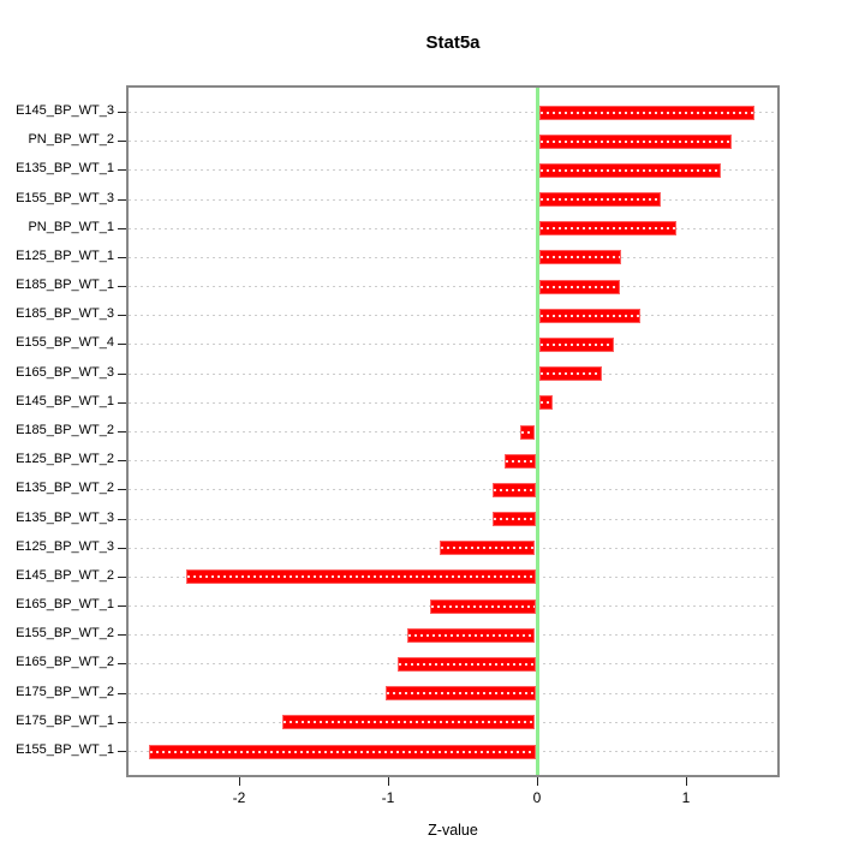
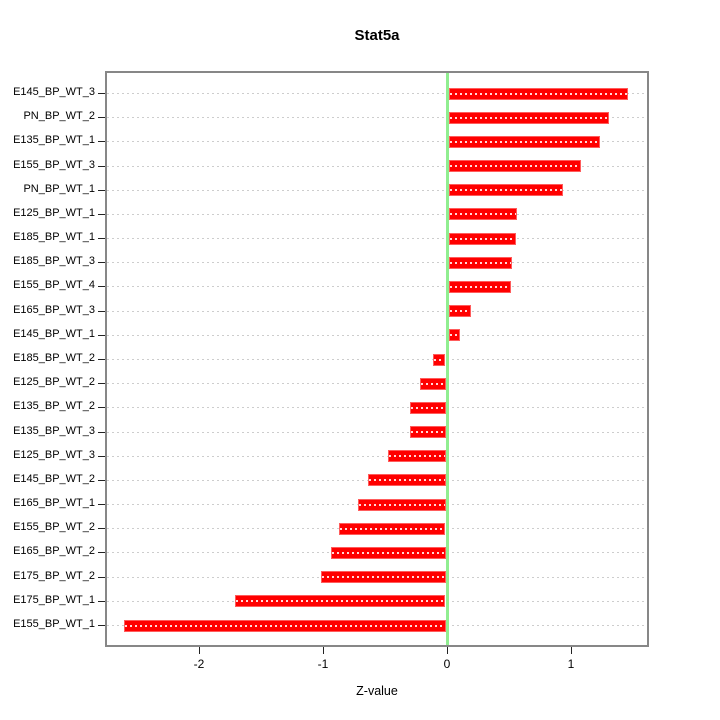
E155_BP_WT_3: 0.83 -> 1.08
E185_BP_WT_3: 0.69 -> 0.52
E165_BP_WT_3: 0.43 -> 0.19
E125_BP_WT_3: -0.65 -> -0.48
E145_BP_WT_2: -2.36 -> -0.64
